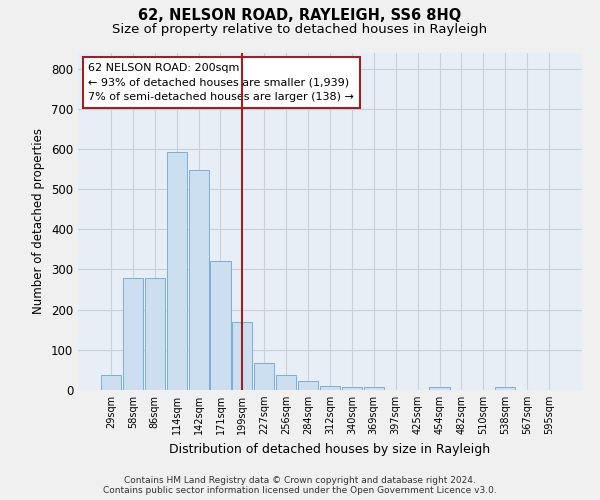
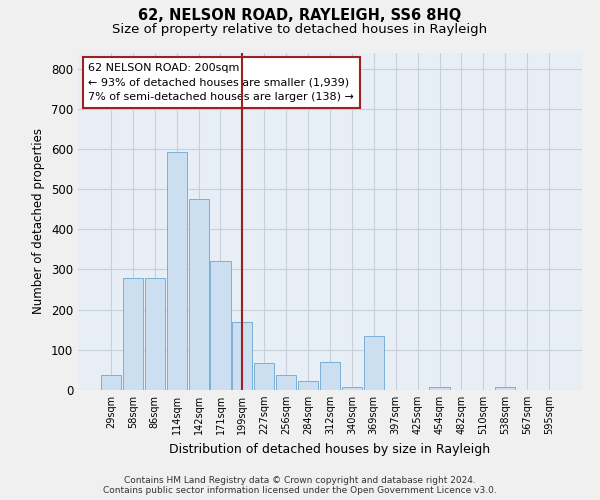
142sqm: 548 -> 475
312sqm: 10 -> 70
369sqm: 8 -> 135
